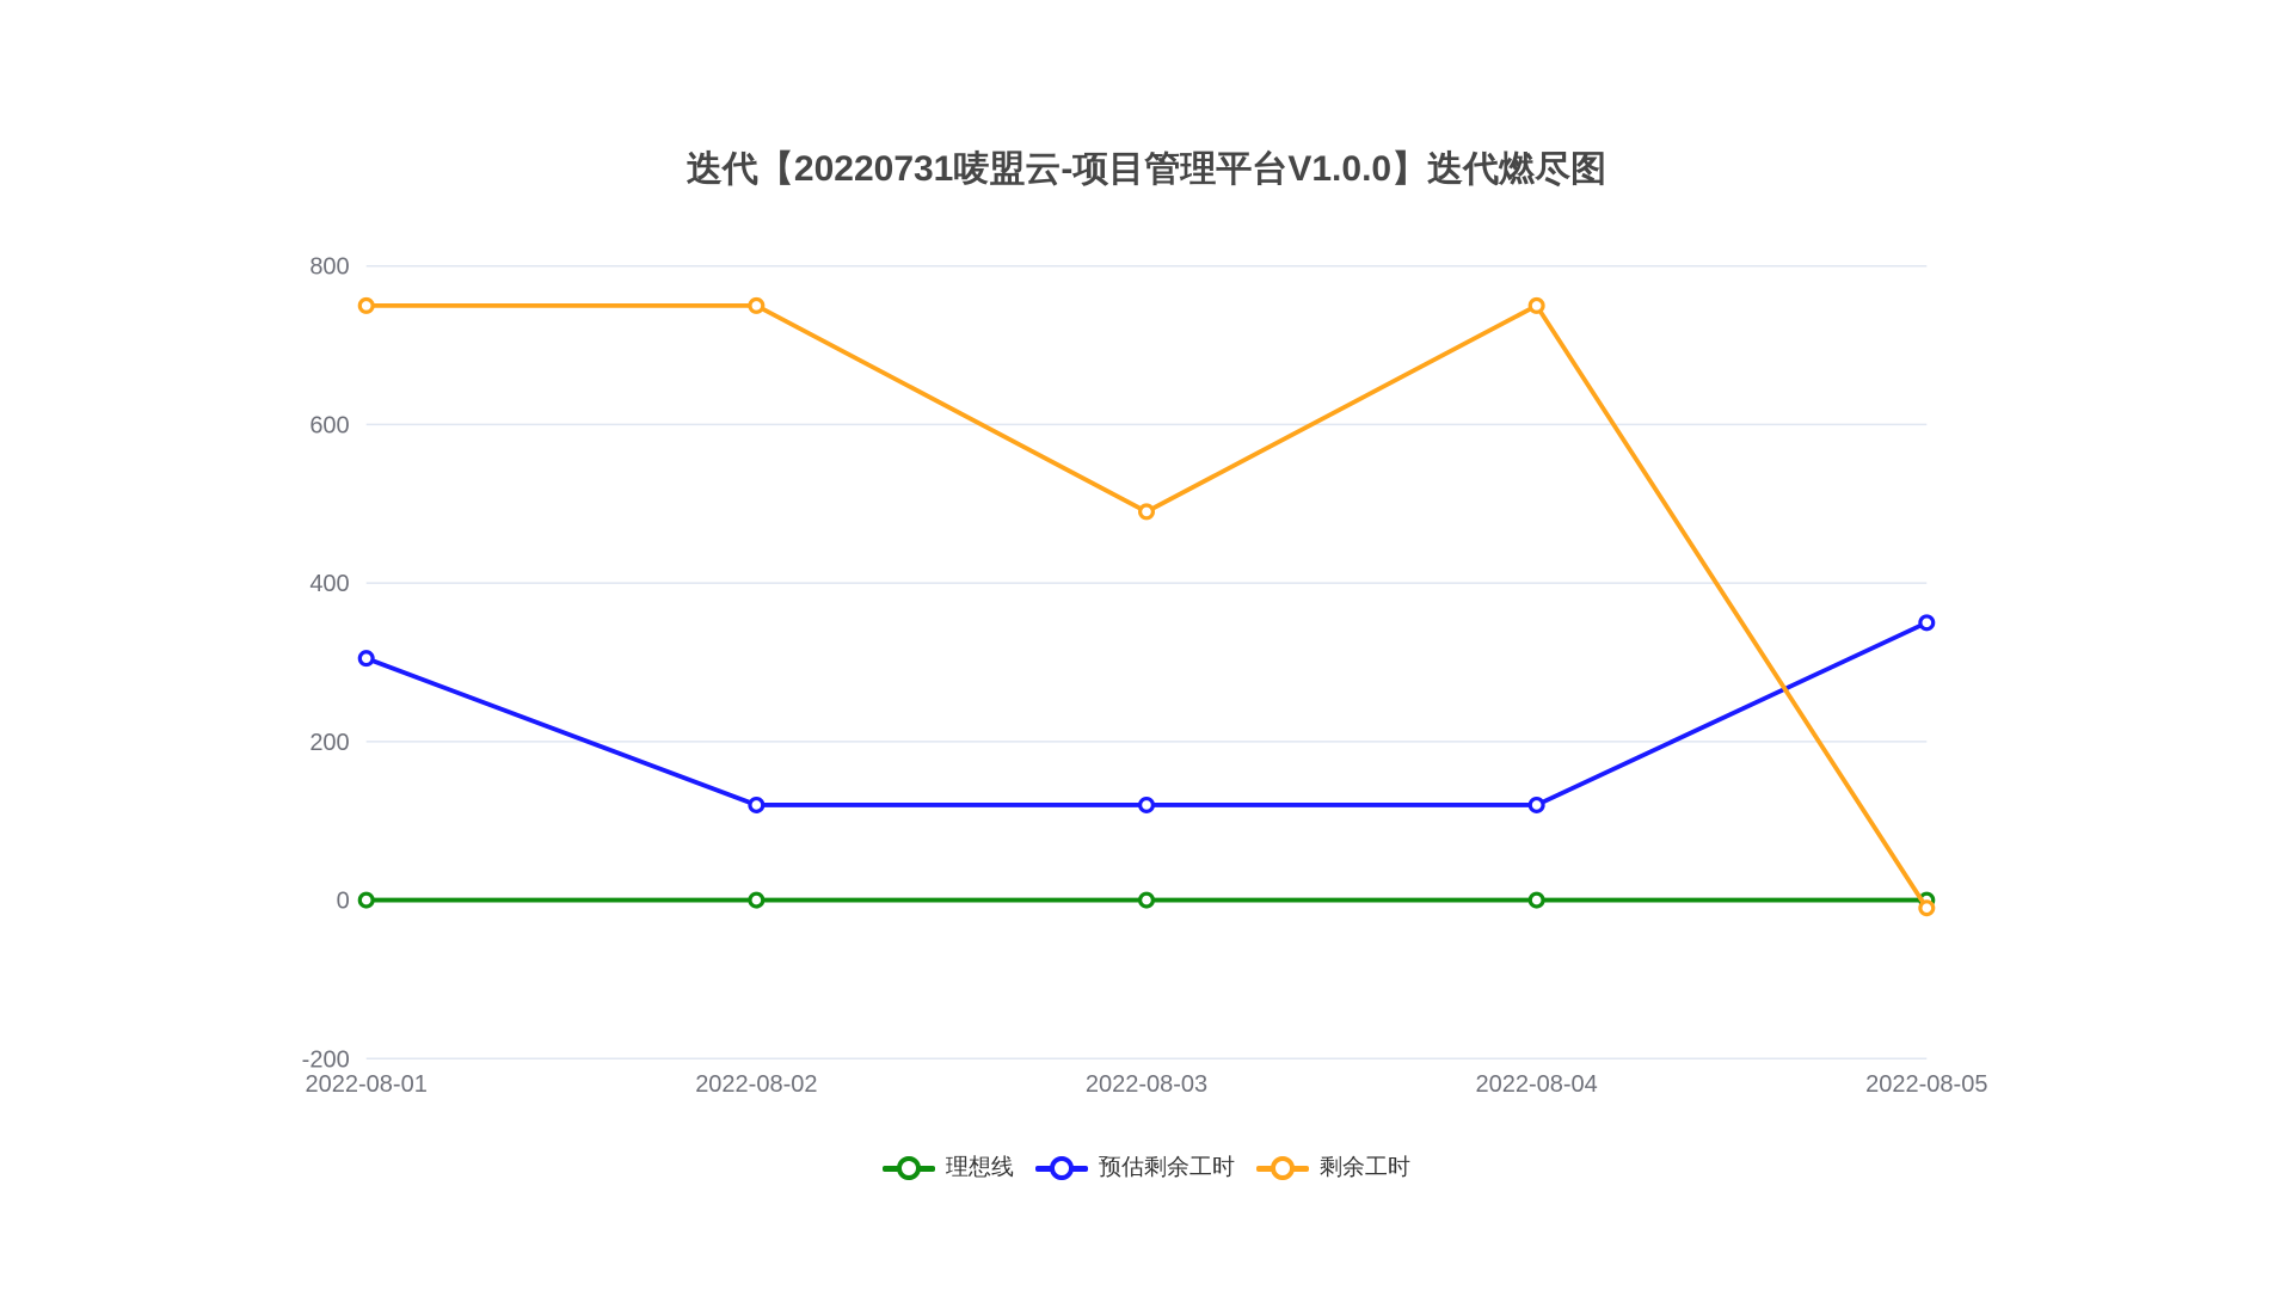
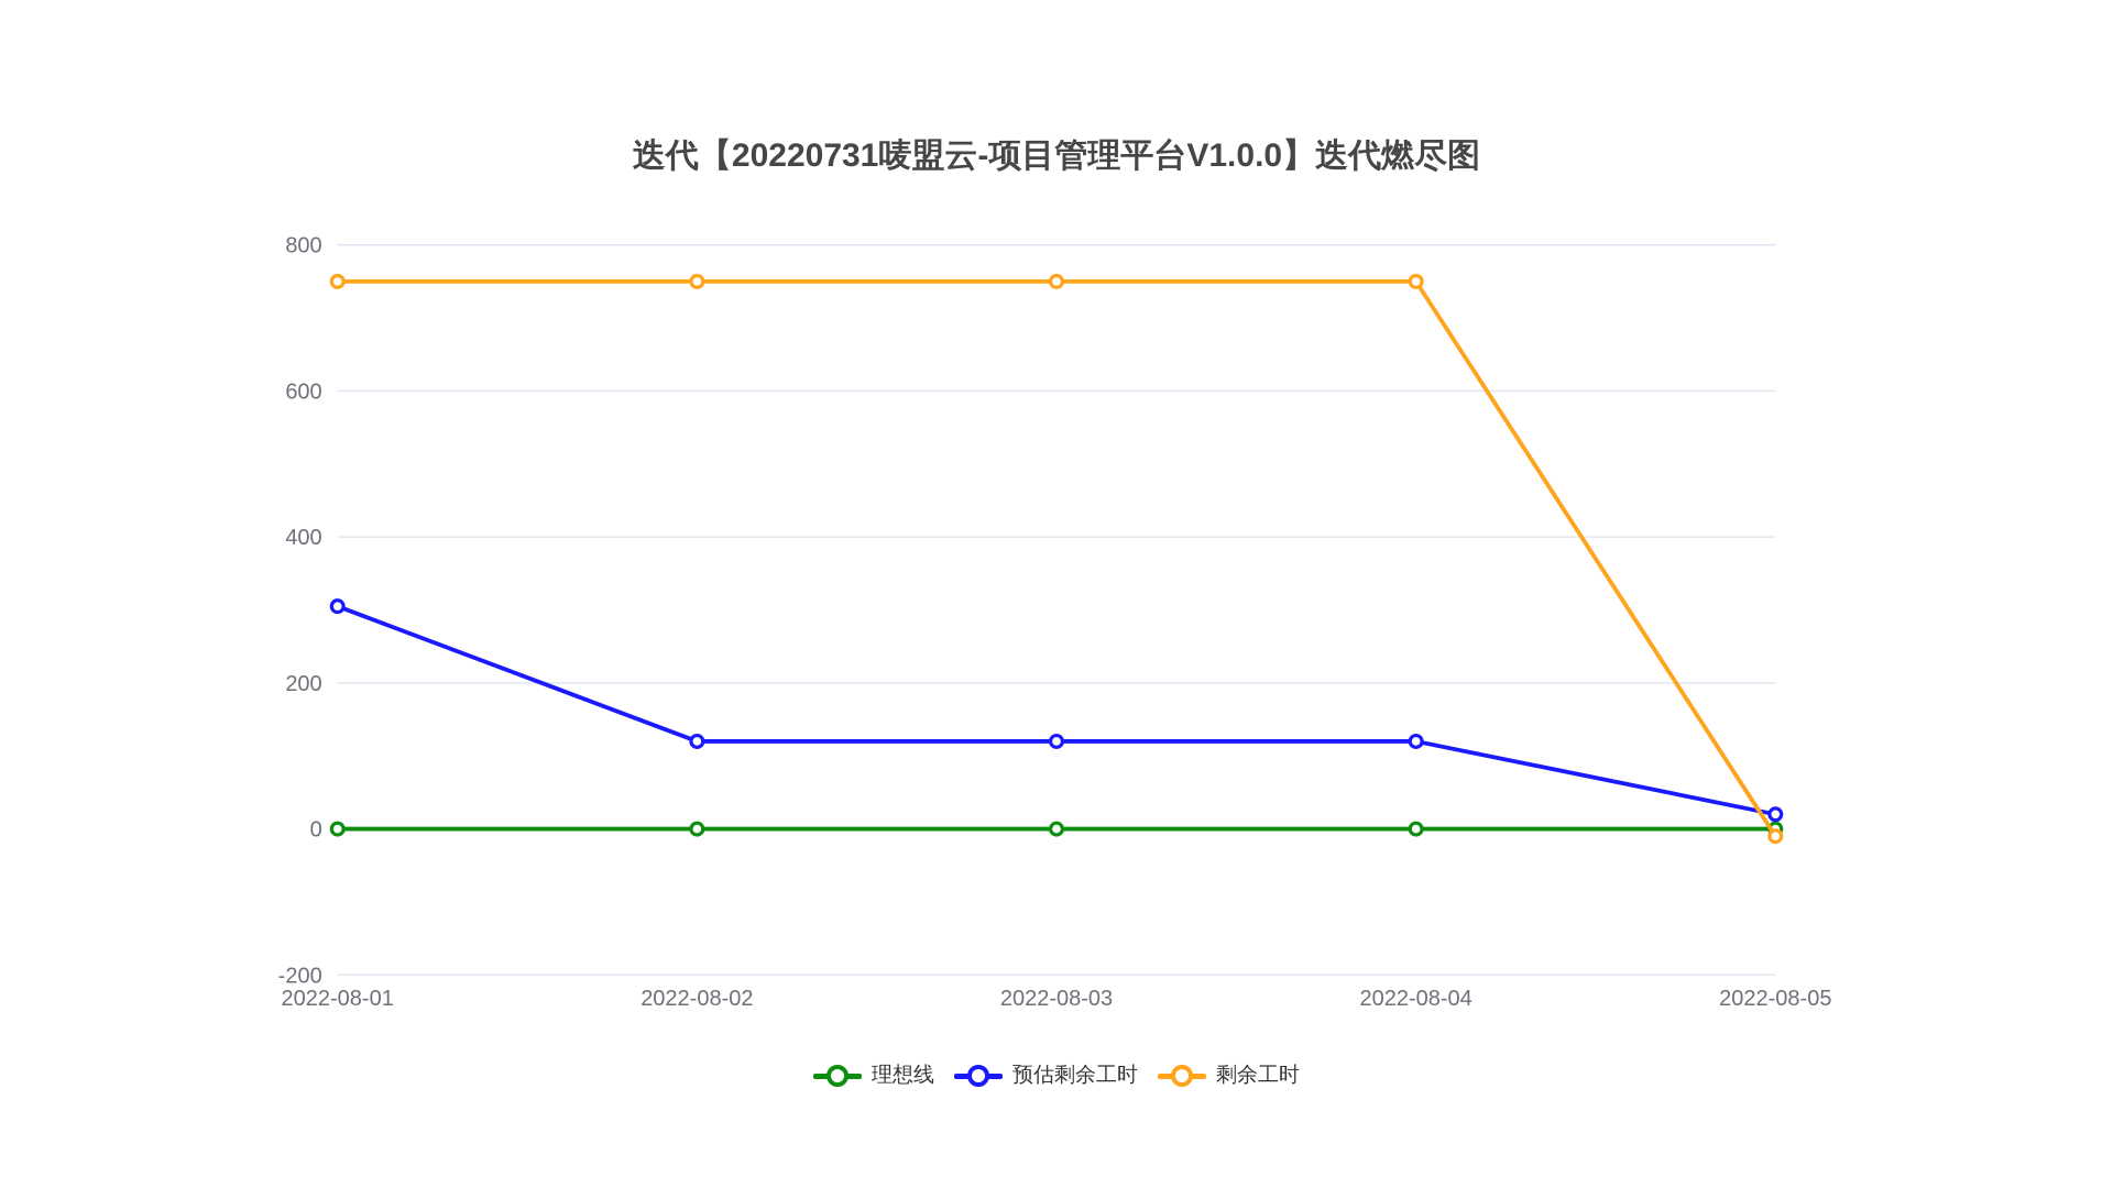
剩余工时/2022-08-03: 490 -> 750
预估剩余工时/2022-08-05: 350 -> 20
